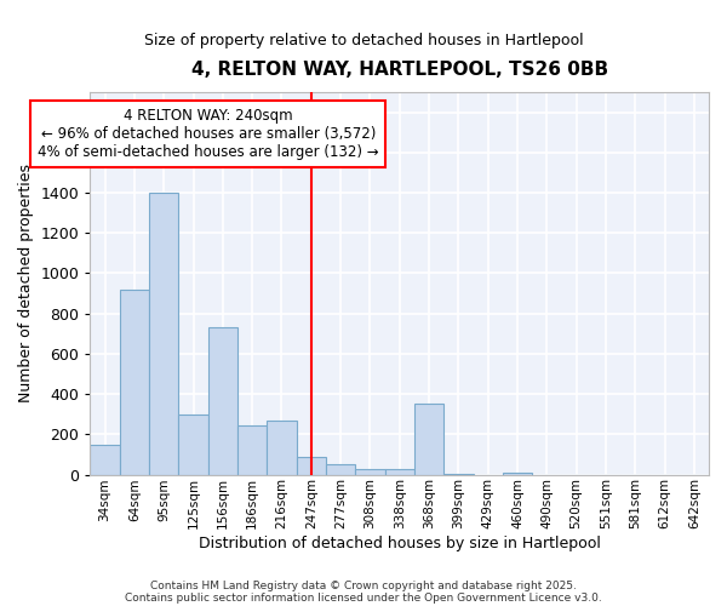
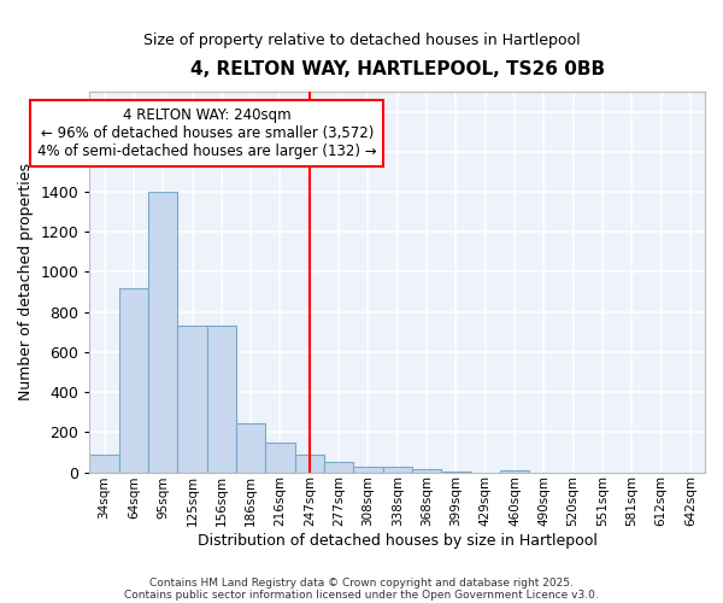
34sqm: 150 -> 90
125sqm: 300 -> 730
216sqm: 270 -> 140
368sqm: 350 -> 20
